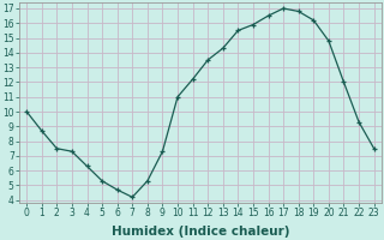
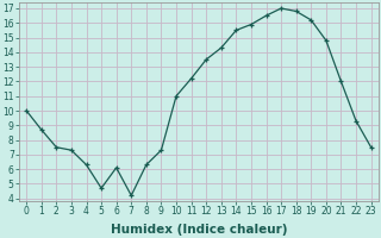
5: 5.3 -> 4.7
6: 4.7 -> 6.1
8: 5.3 -> 6.3
